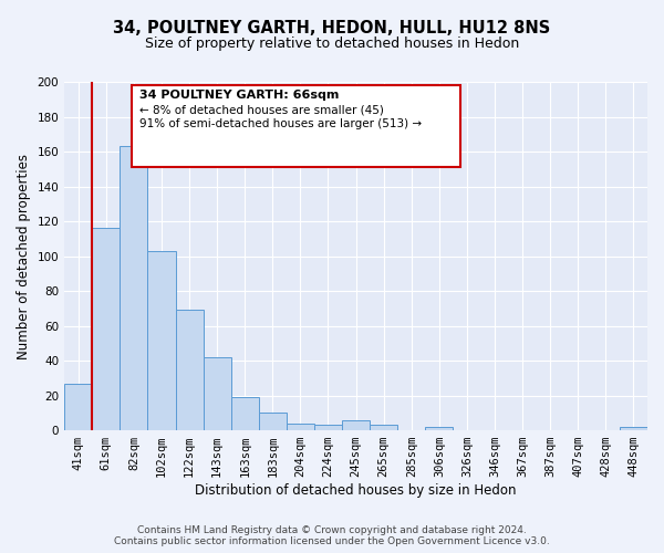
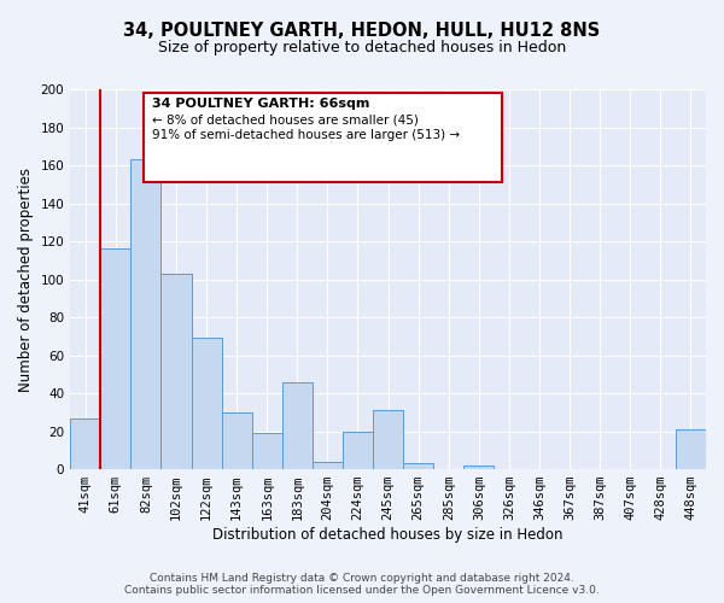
143sqm: 42 -> 30
183sqm: 10 -> 46
224sqm: 3 -> 20
245sqm: 6 -> 31
448sqm: 2 -> 21
